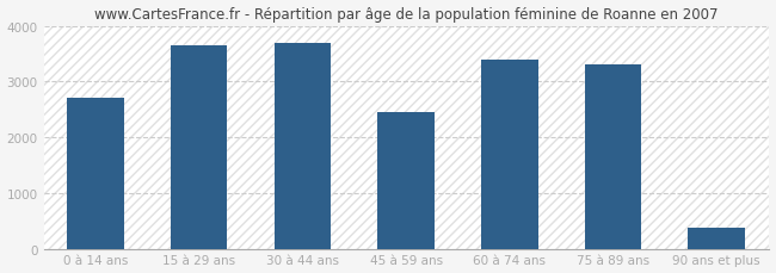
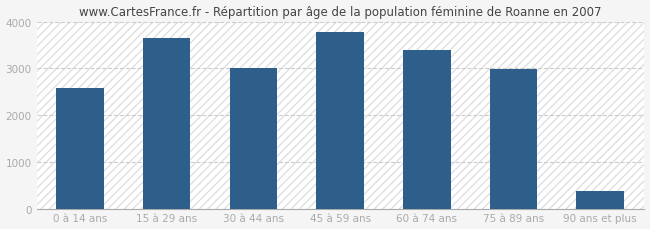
0 à 14 ans: 2700 -> 2570
30 à 44 ans: 3700 -> 3010
45 à 59 ans: 2450 -> 3780
75 à 89 ans: 3300 -> 2990
